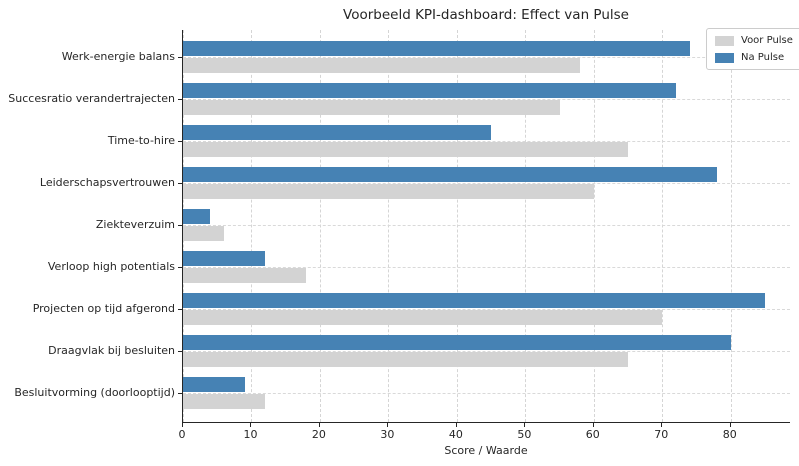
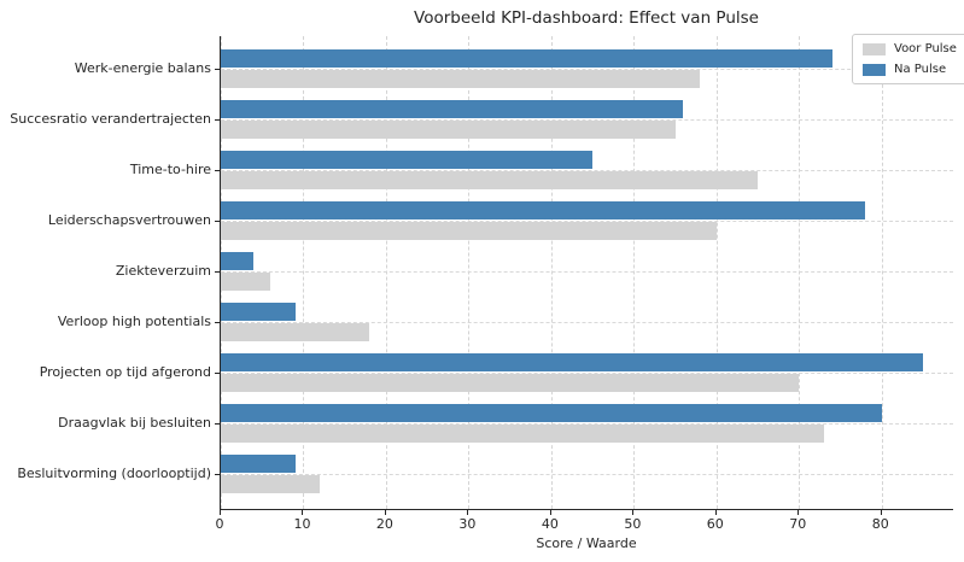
Na Pulse/Succesratio verandertrajecten: 72 -> 56
Na Pulse/Verloop high potentials: 12 -> 9
Voor Pulse/Draagvlak bij besluiten: 65 -> 73
